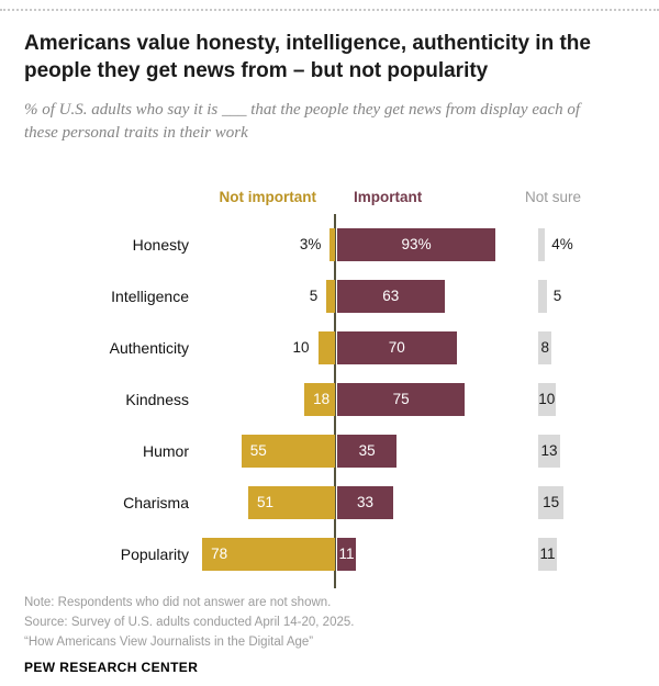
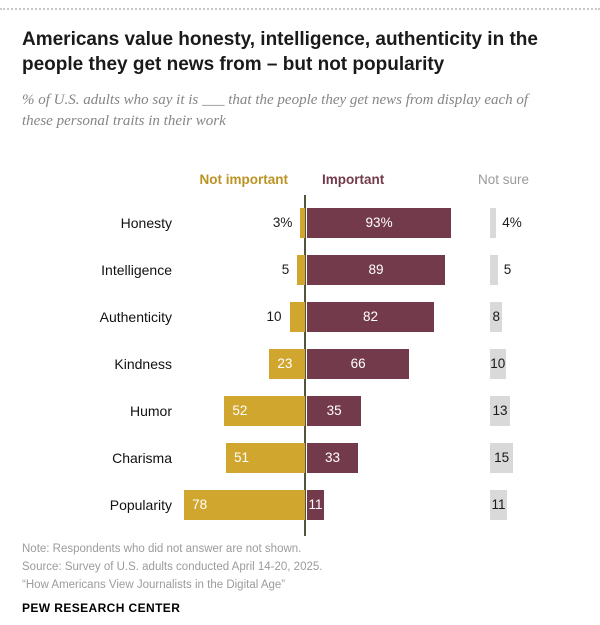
Important/Intelligence: 63 -> 89
Important/Authenticity: 70 -> 82
Not important/Kindness: 18 -> 23
Important/Kindness: 75 -> 66
Not important/Humor: 55 -> 52
